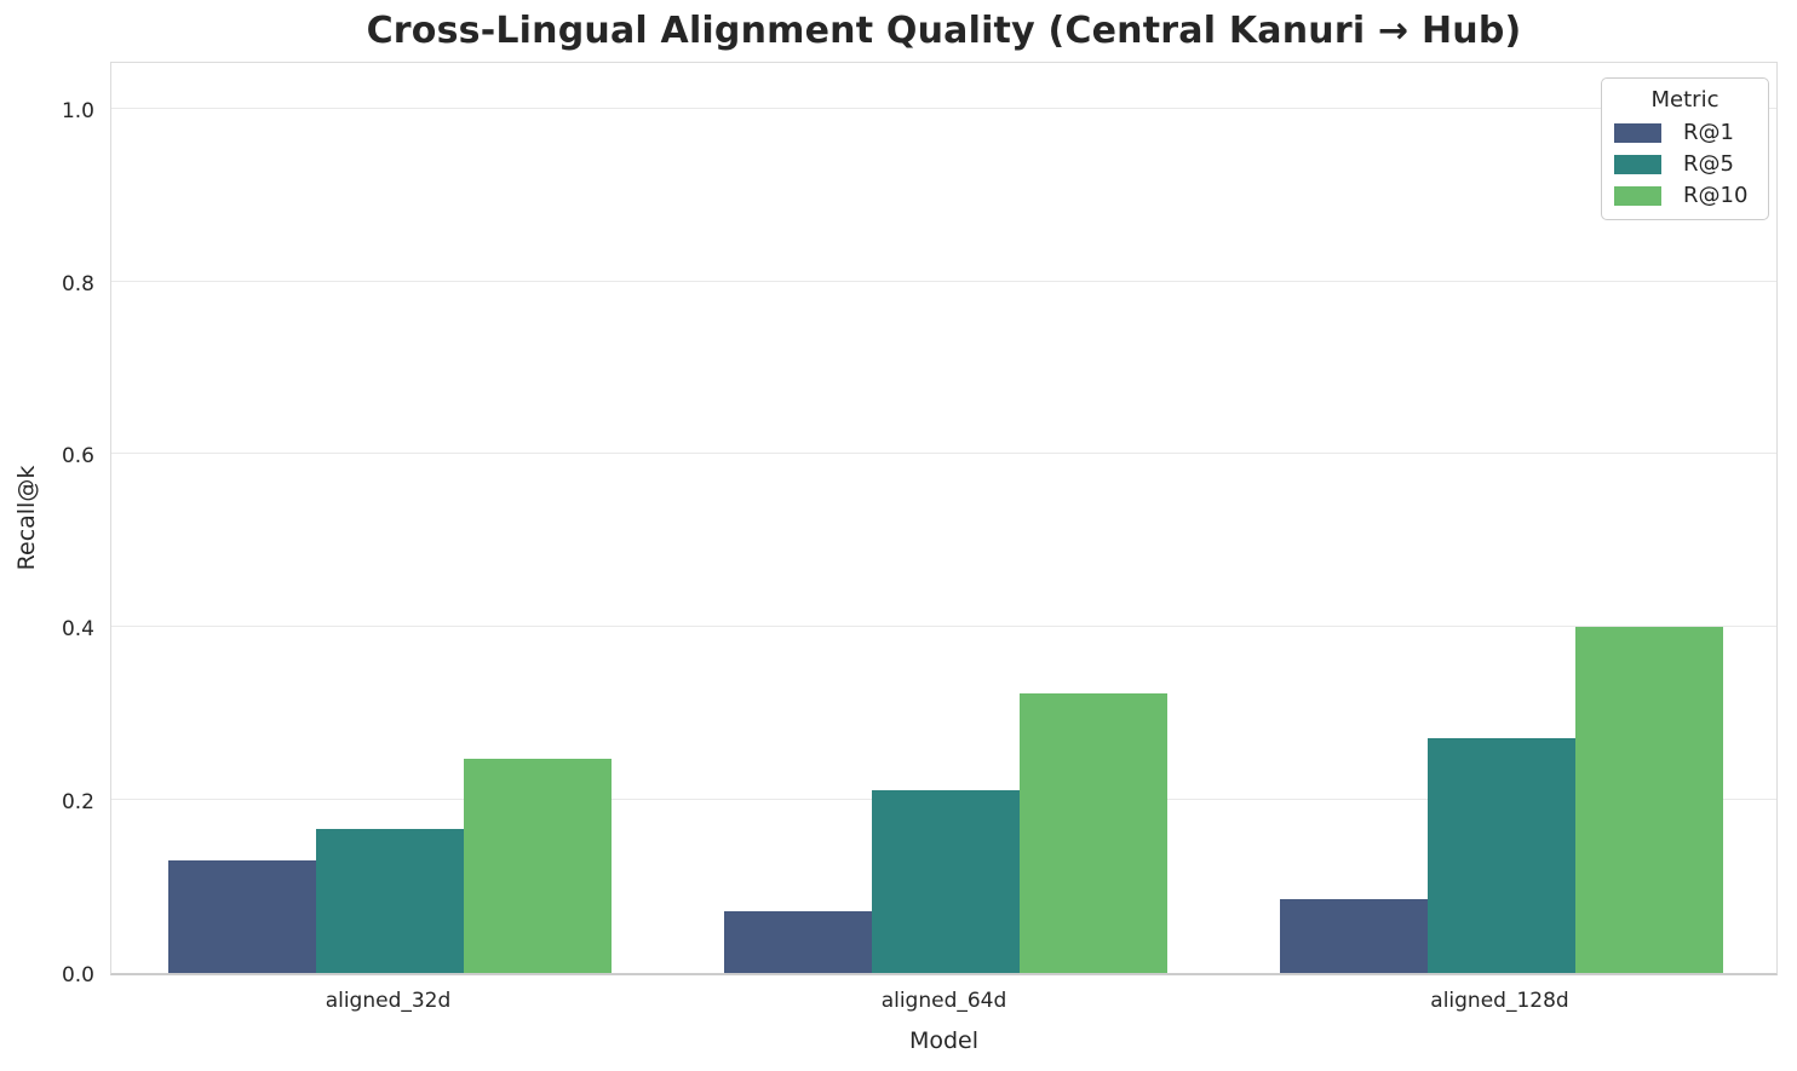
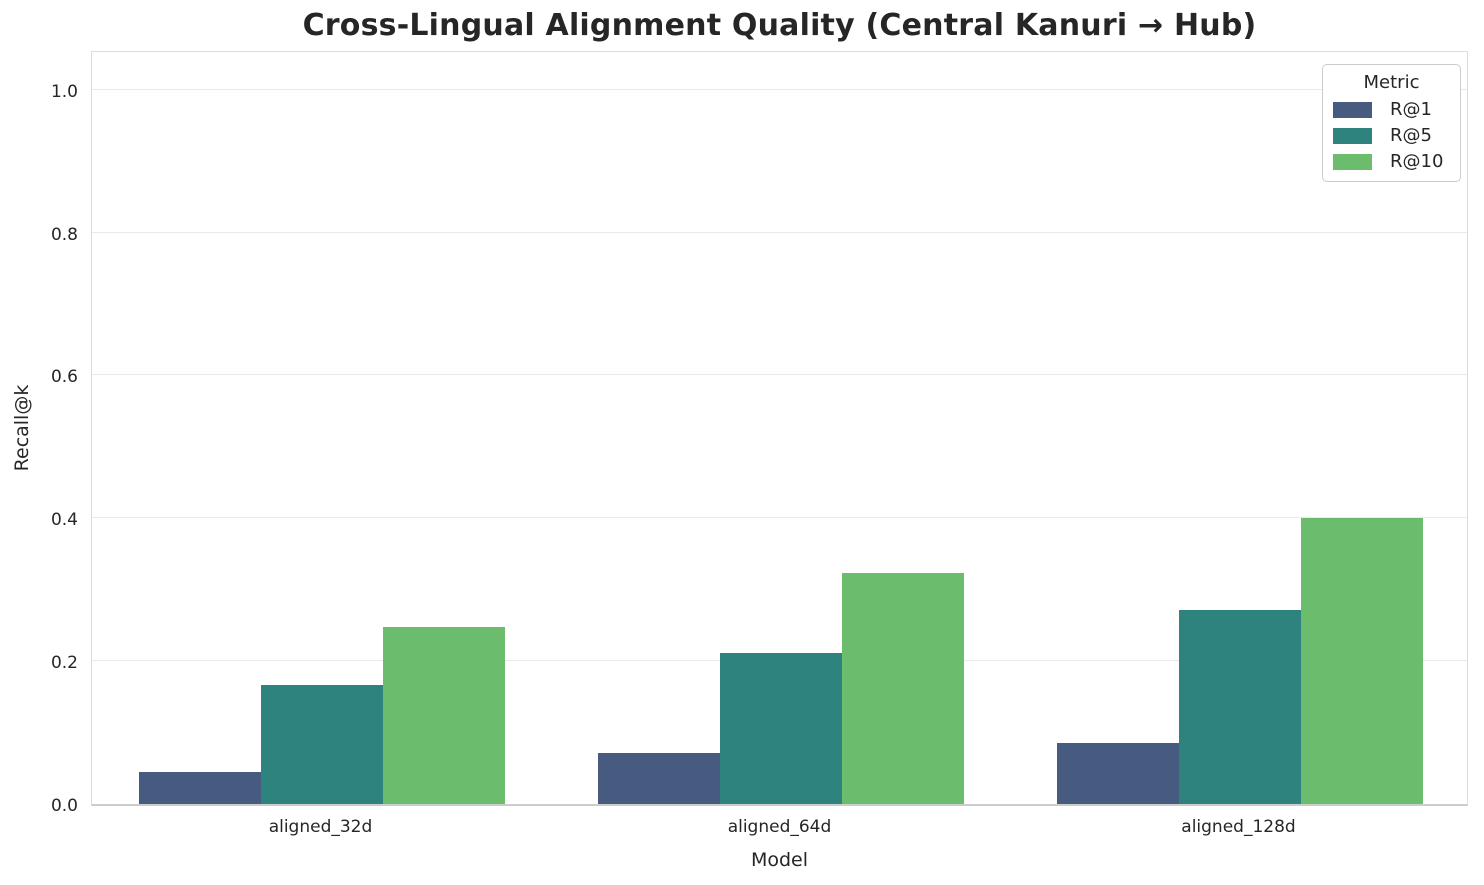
R@1/aligned_32d: 0.13 -> 0.04
